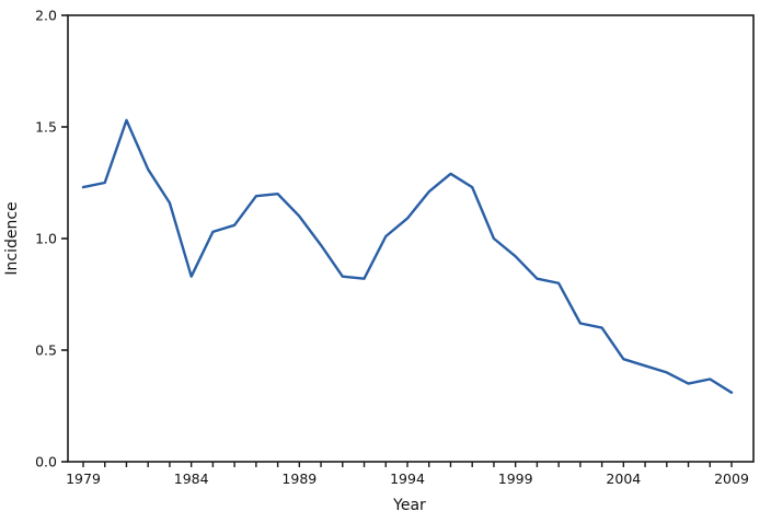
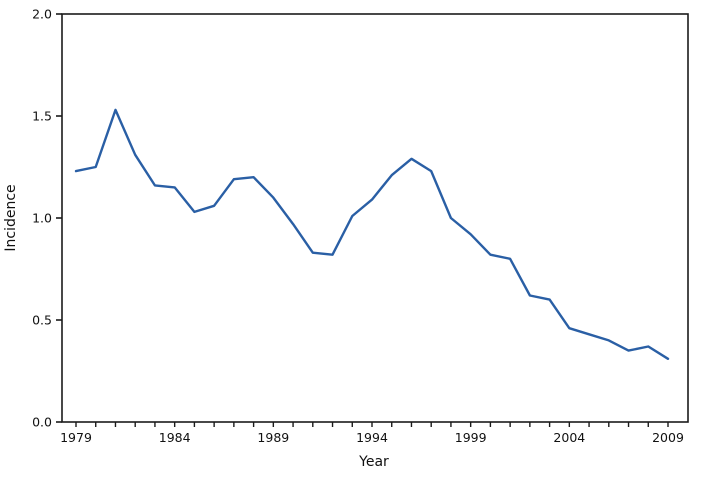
1984: 0.83 -> 1.15
